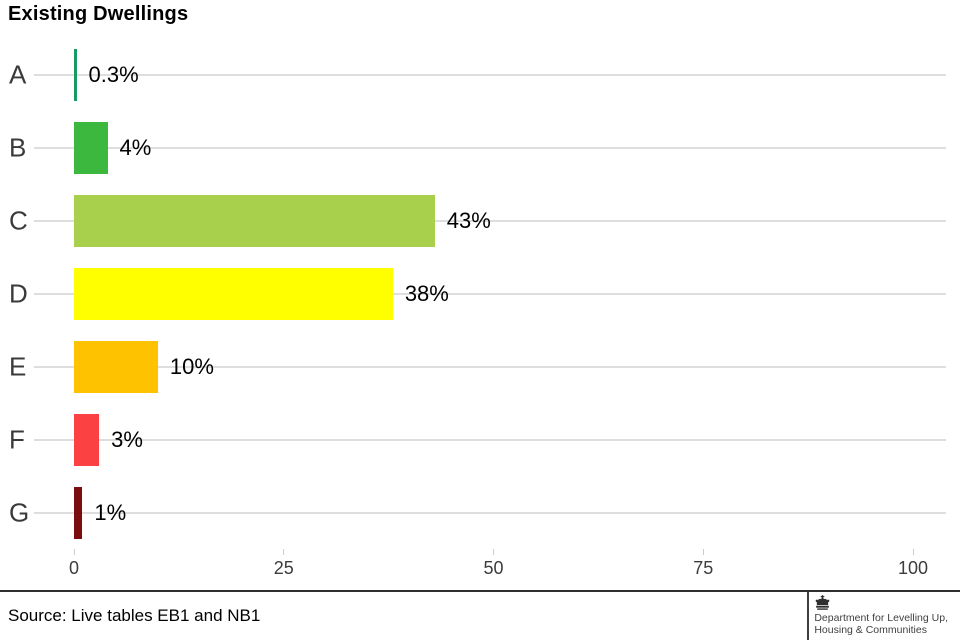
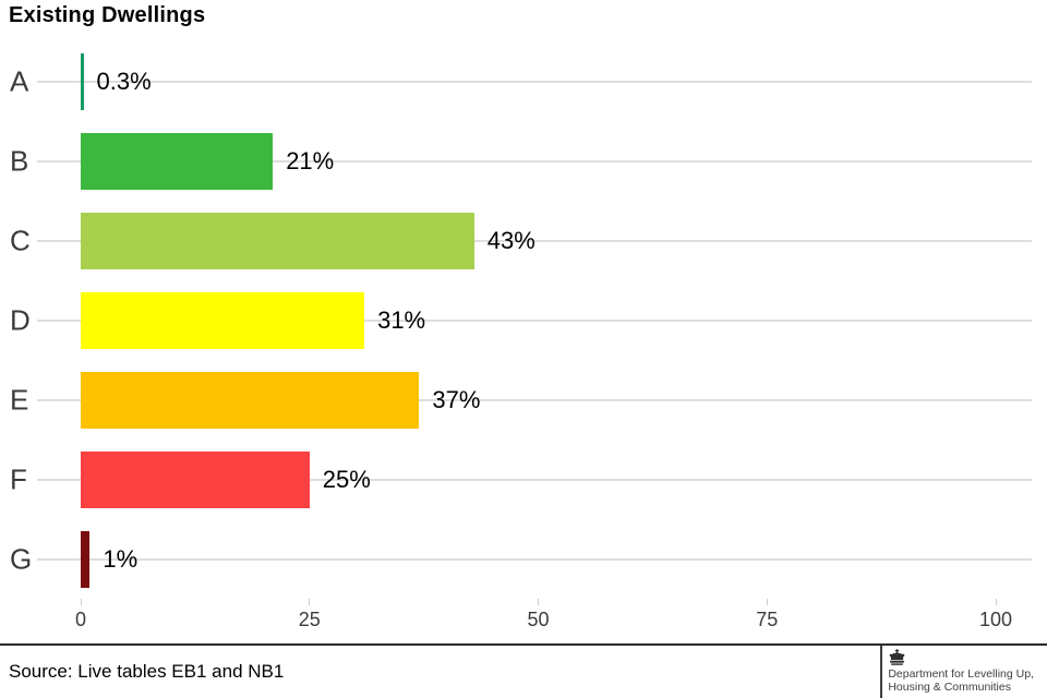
B: 4% -> 21%
D: 38% -> 31%
E: 10% -> 37%
F: 3% -> 25%
